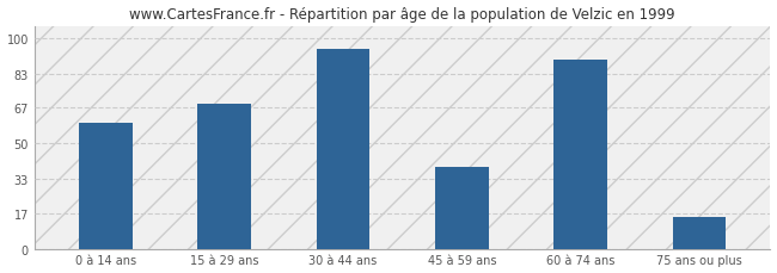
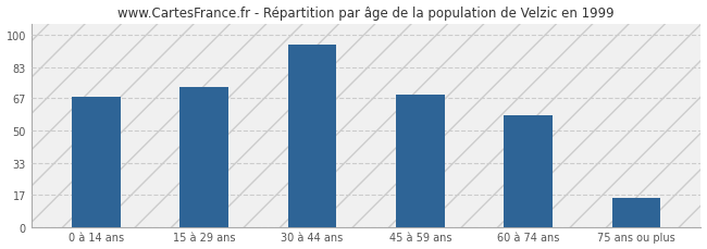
0 à 14 ans: 60 -> 68
15 à 29 ans: 69 -> 73
45 à 59 ans: 39 -> 69
60 à 74 ans: 90 -> 58
